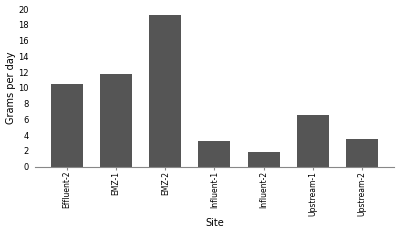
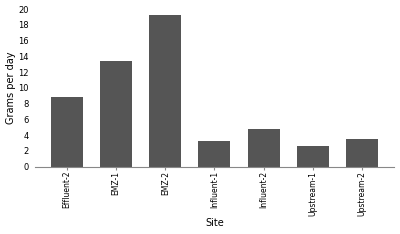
Effluent-2: 10.5 -> 8.8
EMZ-1: 11.7 -> 13.4
Influent-2: 1.9 -> 4.8
Upstream-1: 6.6 -> 2.6
